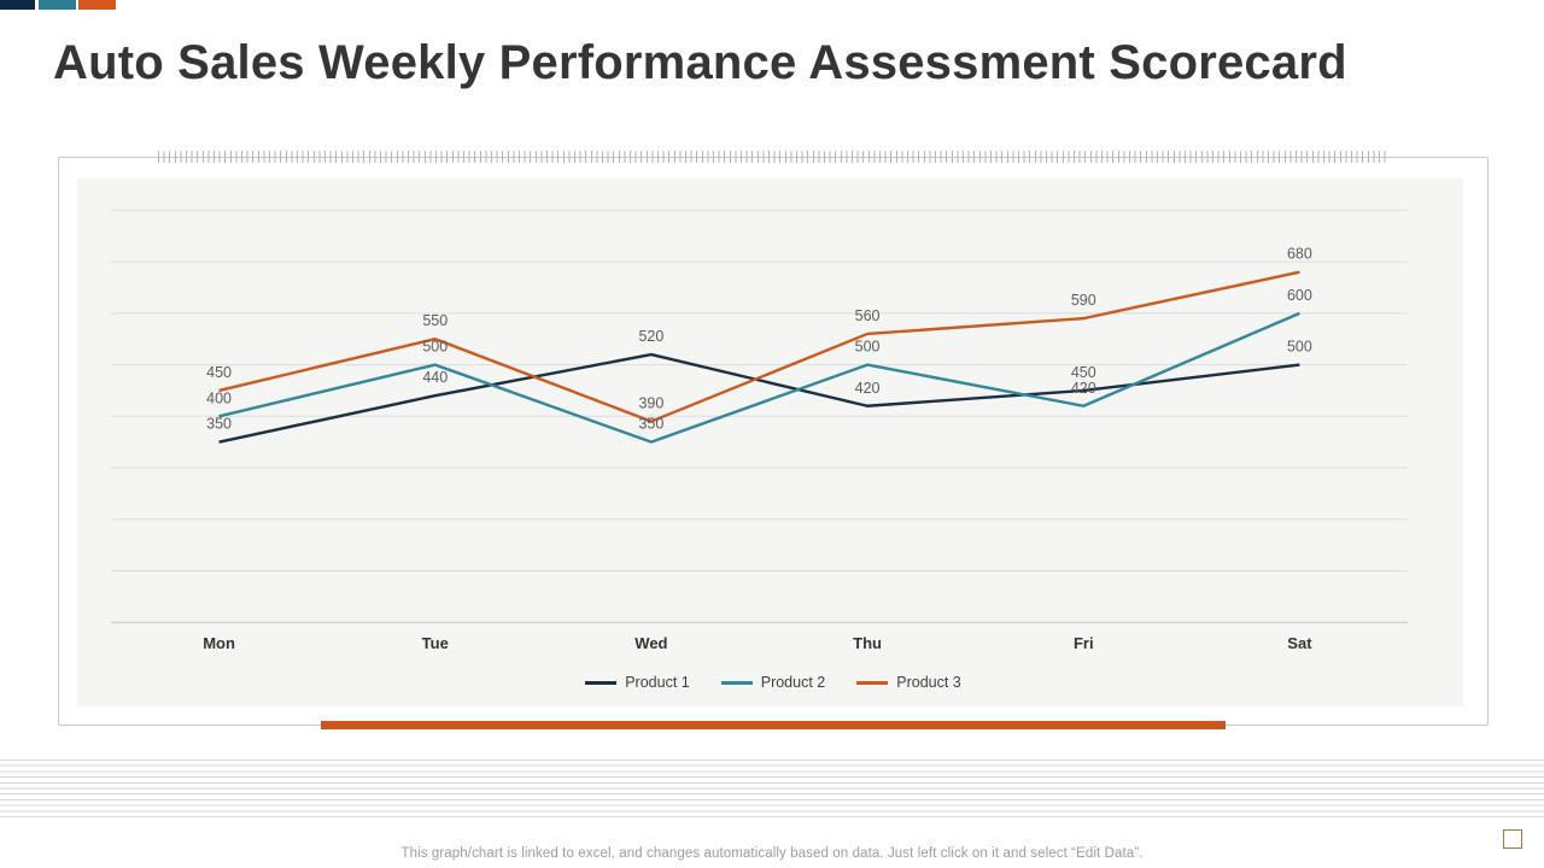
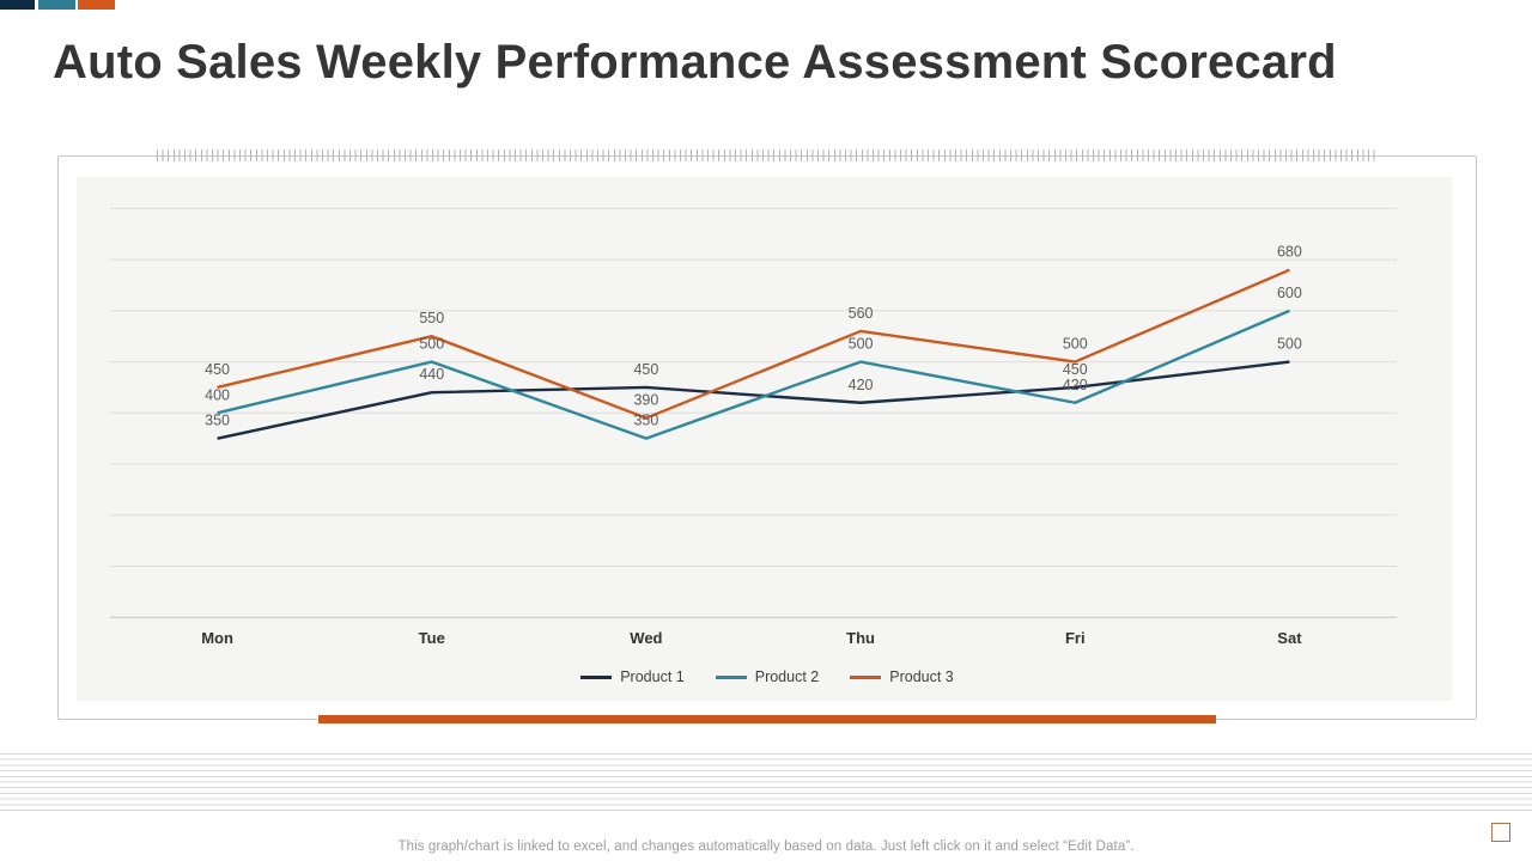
Product 1/Wed: 520 -> 450
Product 3/Fri: 590 -> 500
